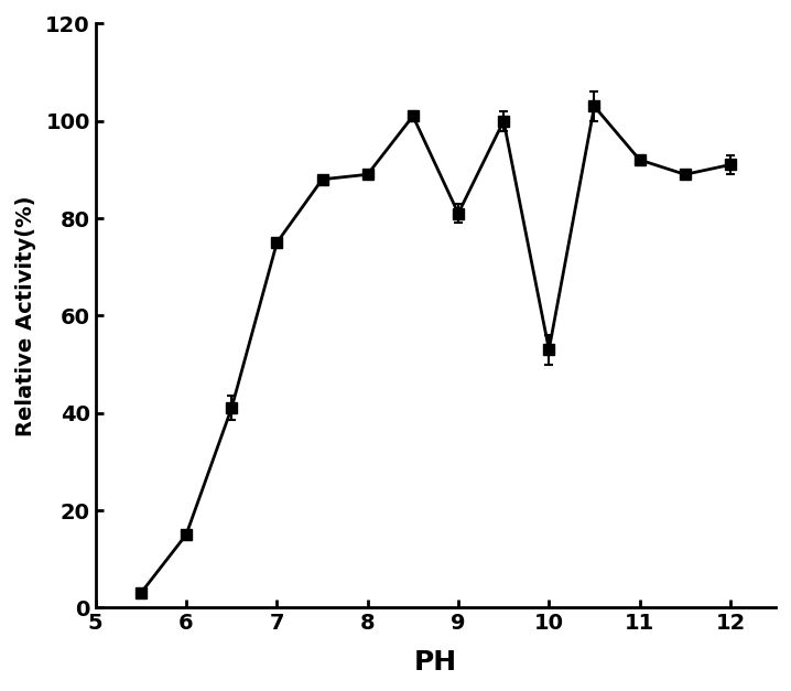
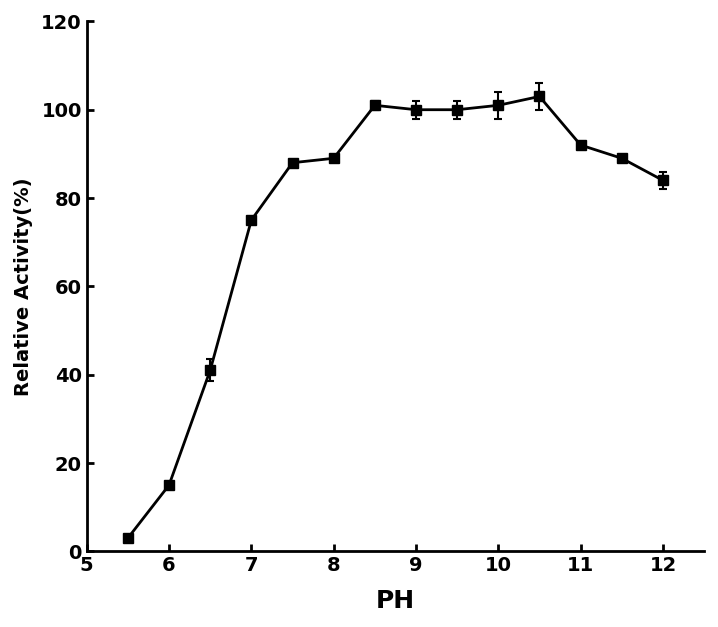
9: 81 -> 100
10: 53 -> 101
12: 91 -> 84
